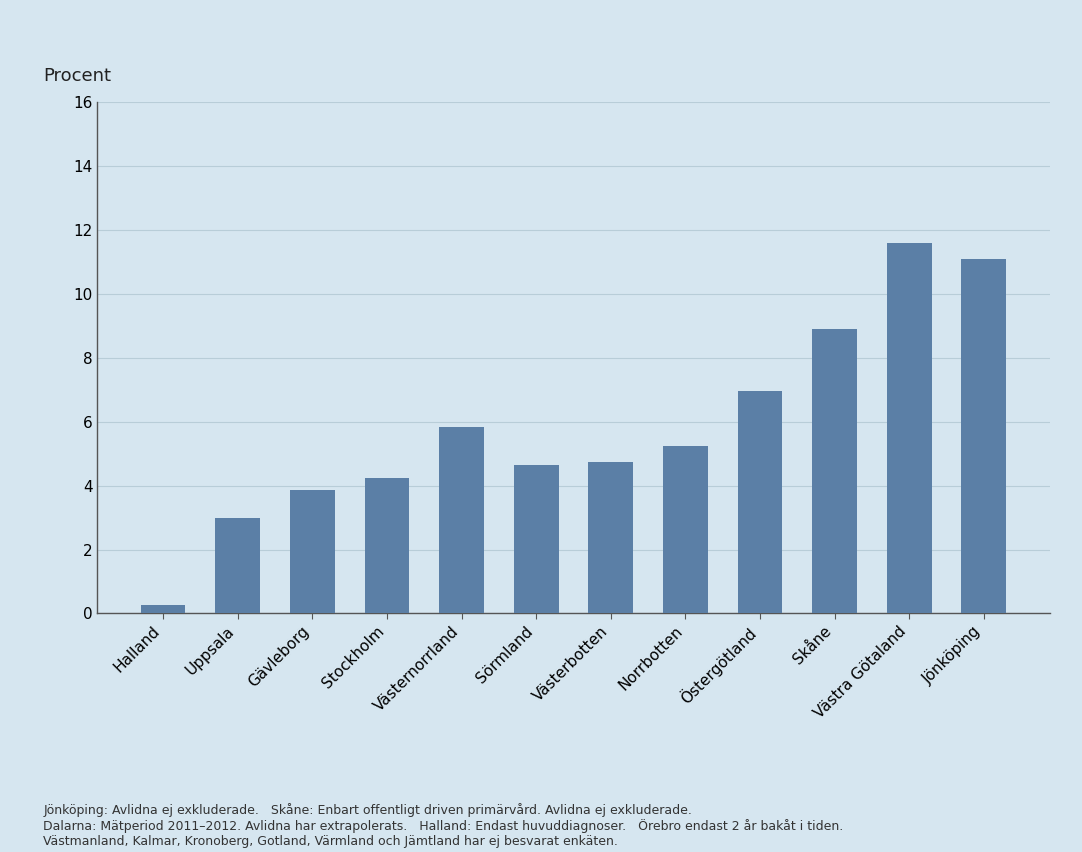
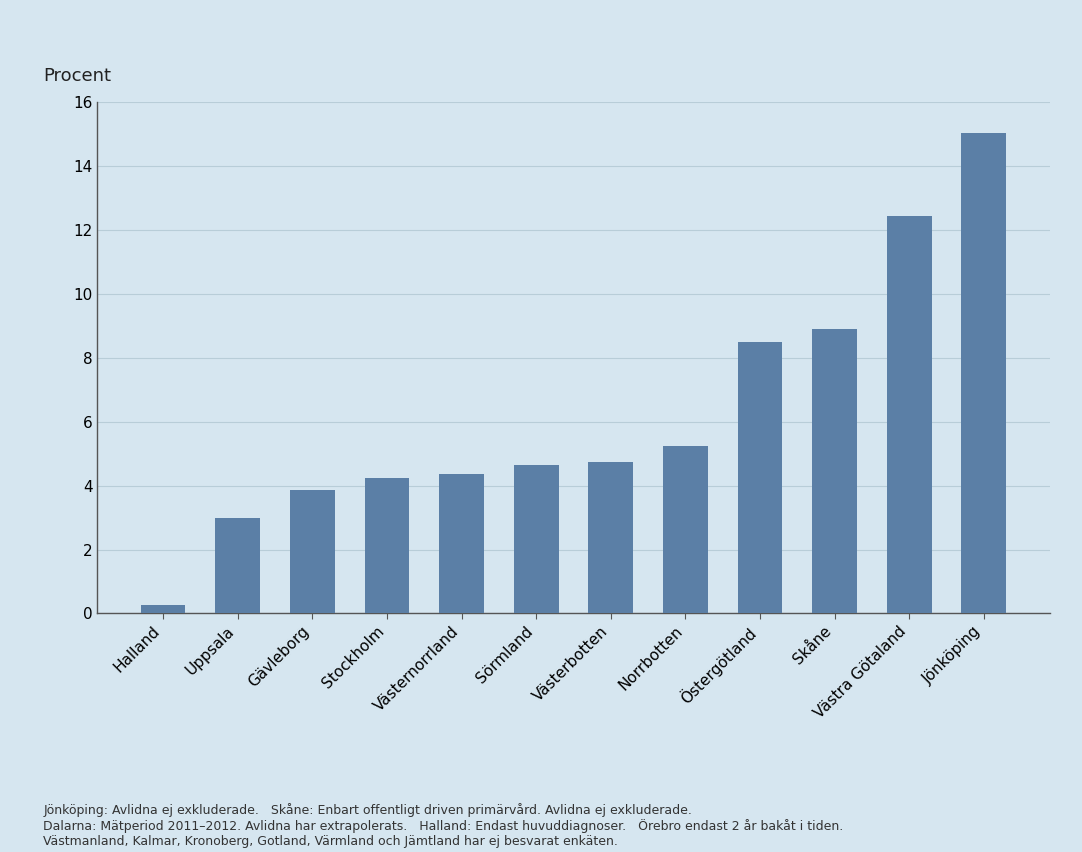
Västernorrland: 5.85 -> 4.35
Östergötland: 6.95 -> 8.50
Västra Götaland: 11.60 -> 12.45
Jönköping: 11.10 -> 15.05
